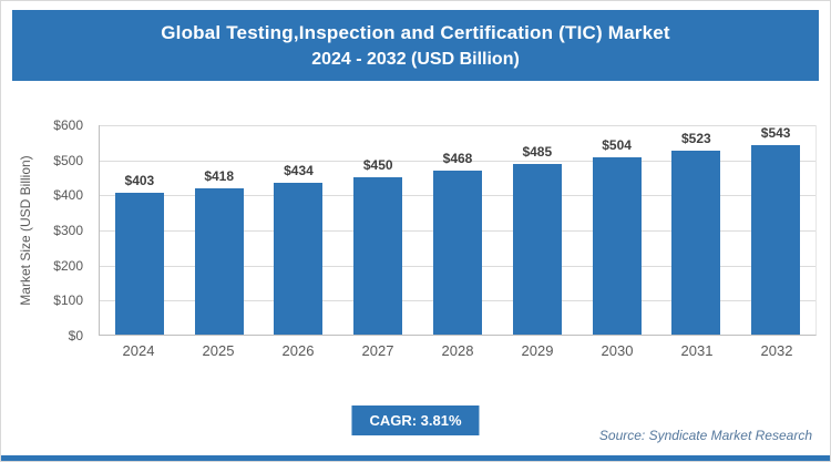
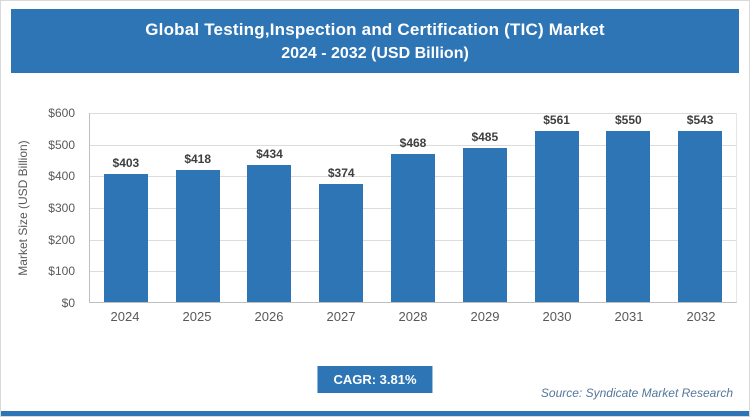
2027: $450 -> $374
2030: $504 -> $561
2031: $523 -> $550
